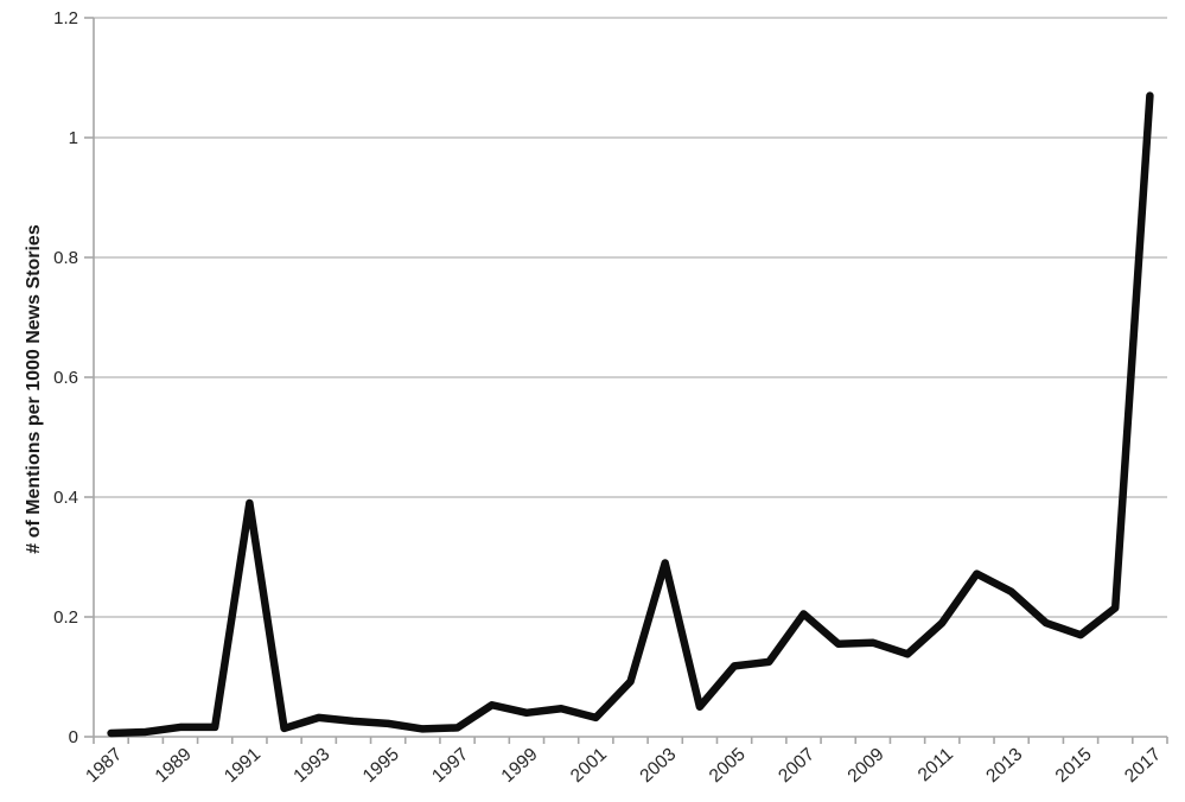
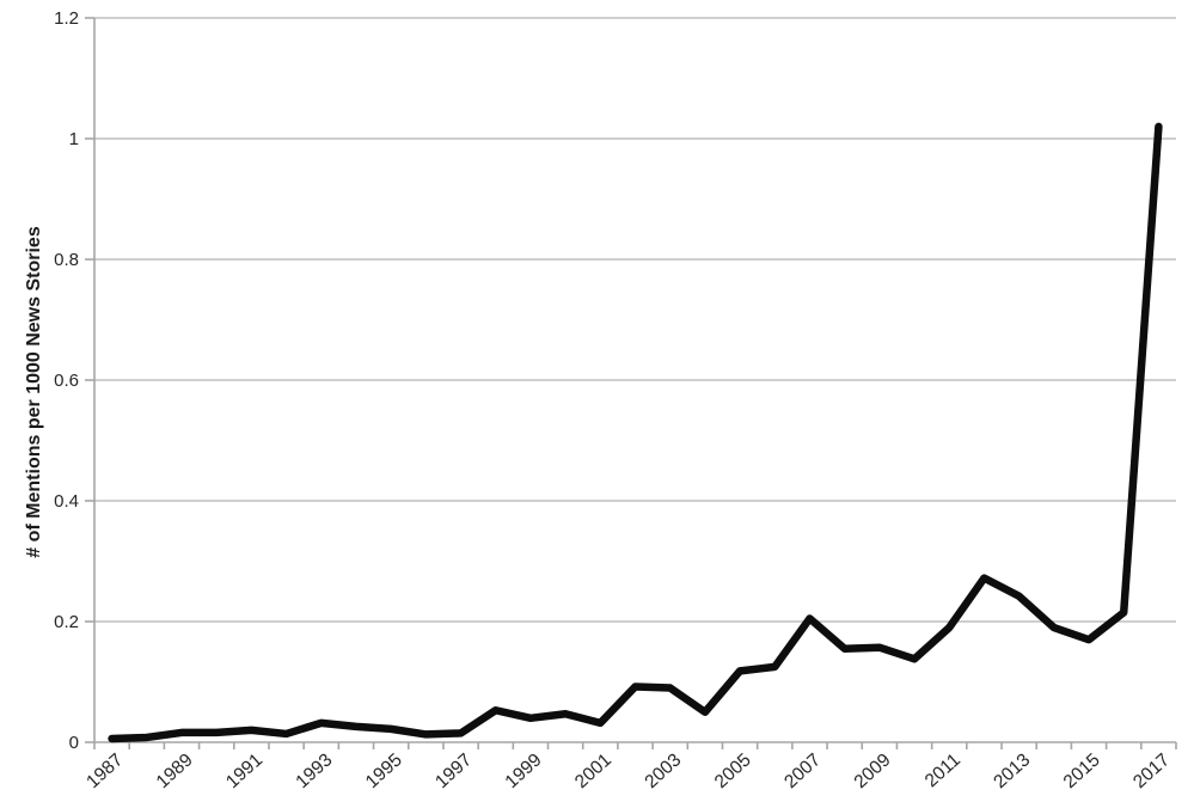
1991: 0.39 -> 0.02
2003: 0.29 -> 0.09
2017: 1.07 -> 1.02
